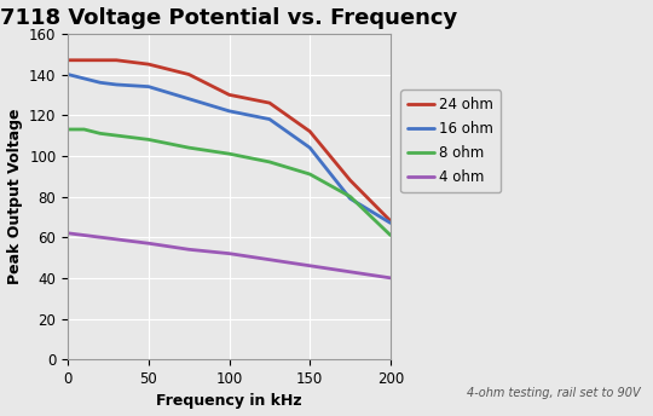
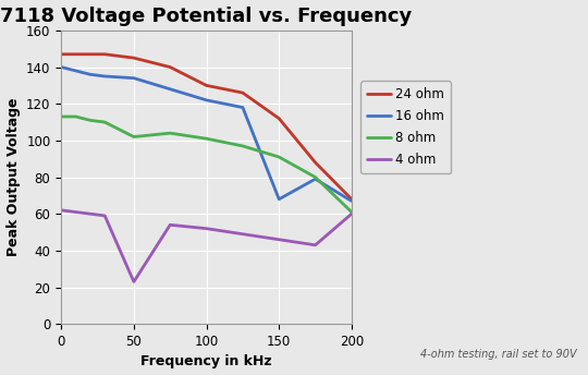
8 ohm/50: 108 -> 102
4 ohm/50: 57 -> 23
16 ohm/150: 104 -> 68
4 ohm/200: 40 -> 60
